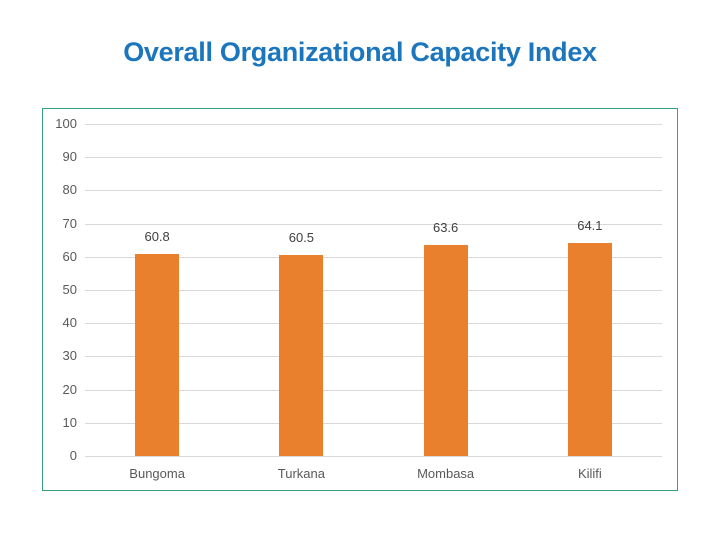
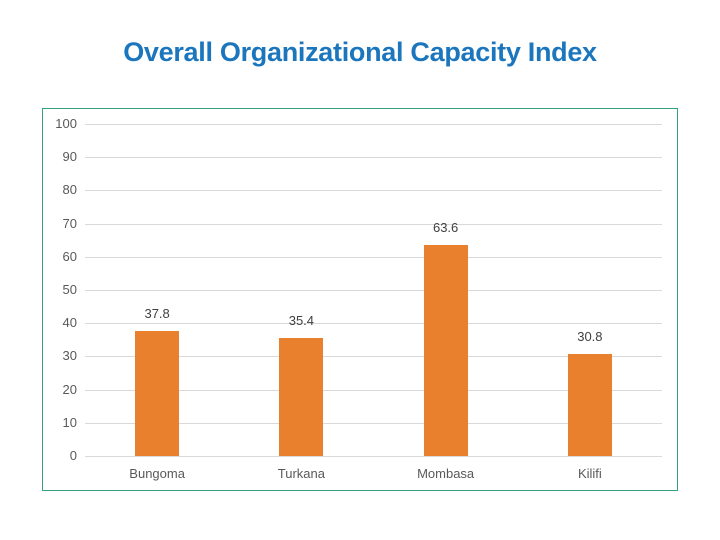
Bungoma: 60.8 -> 37.8
Turkana: 60.5 -> 35.4
Kilifi: 64.1 -> 30.8
